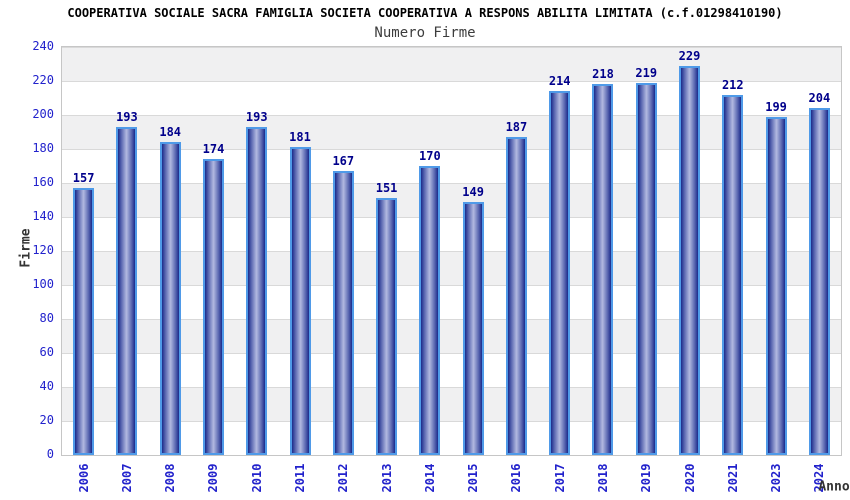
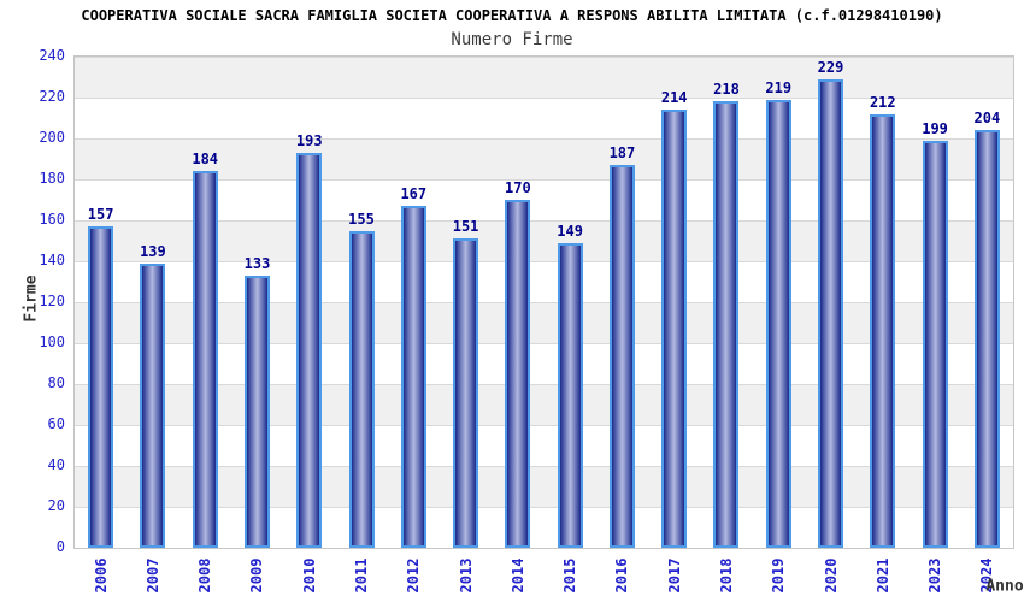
2007: 193 -> 139
2009: 174 -> 133
2011: 181 -> 155
